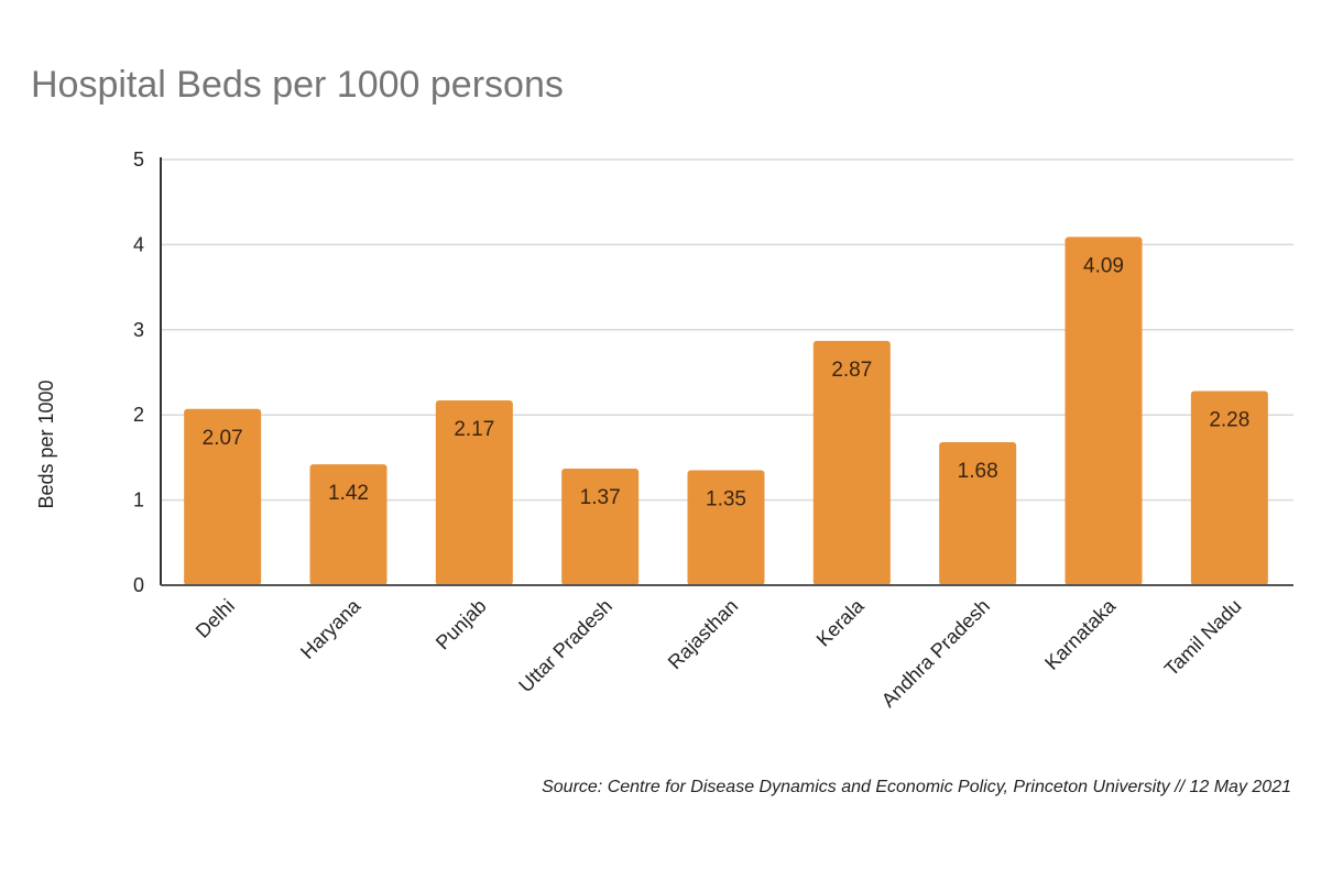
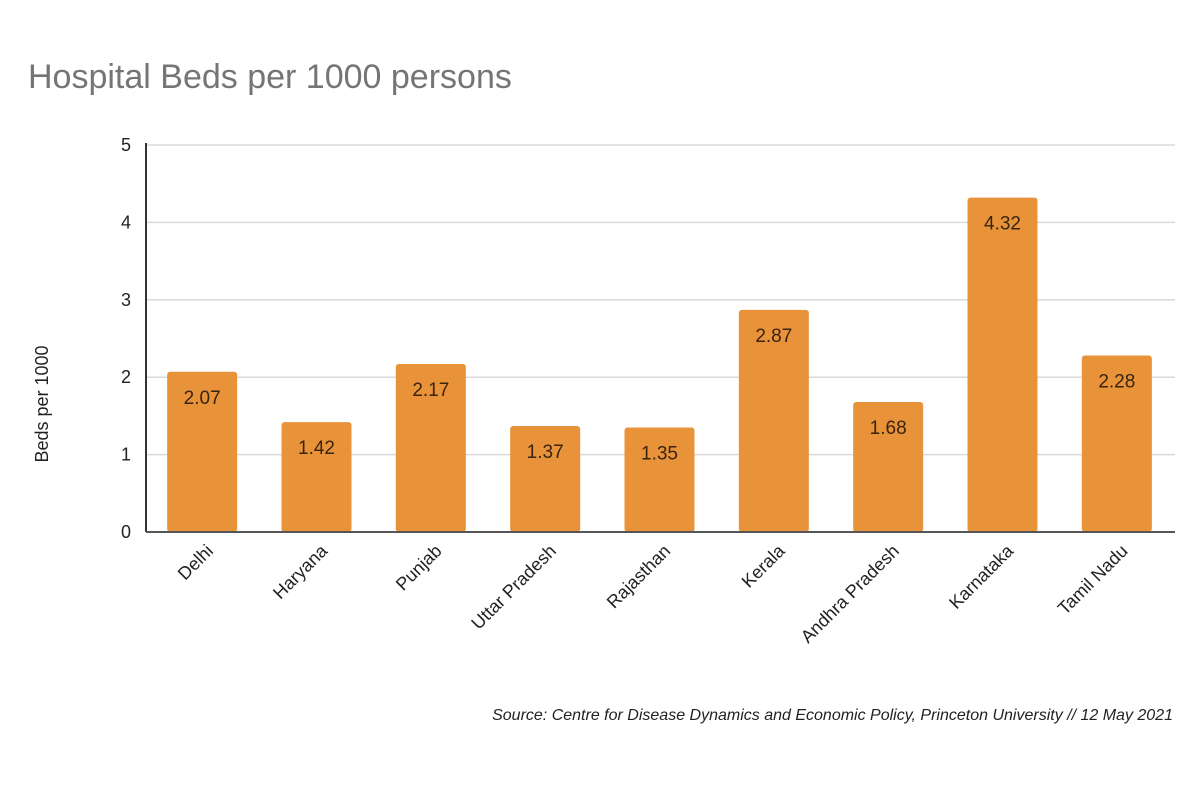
Karnataka: 4.09 -> 4.32
